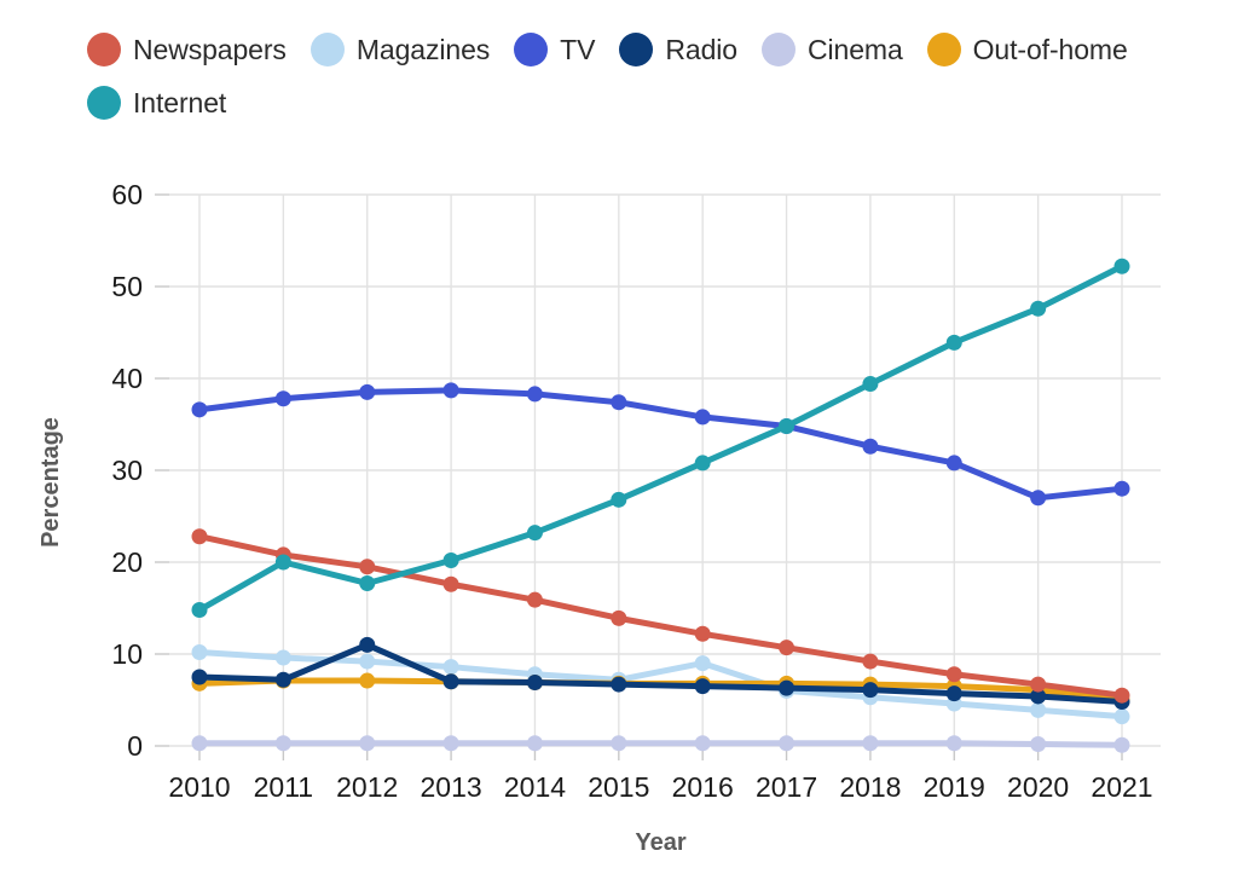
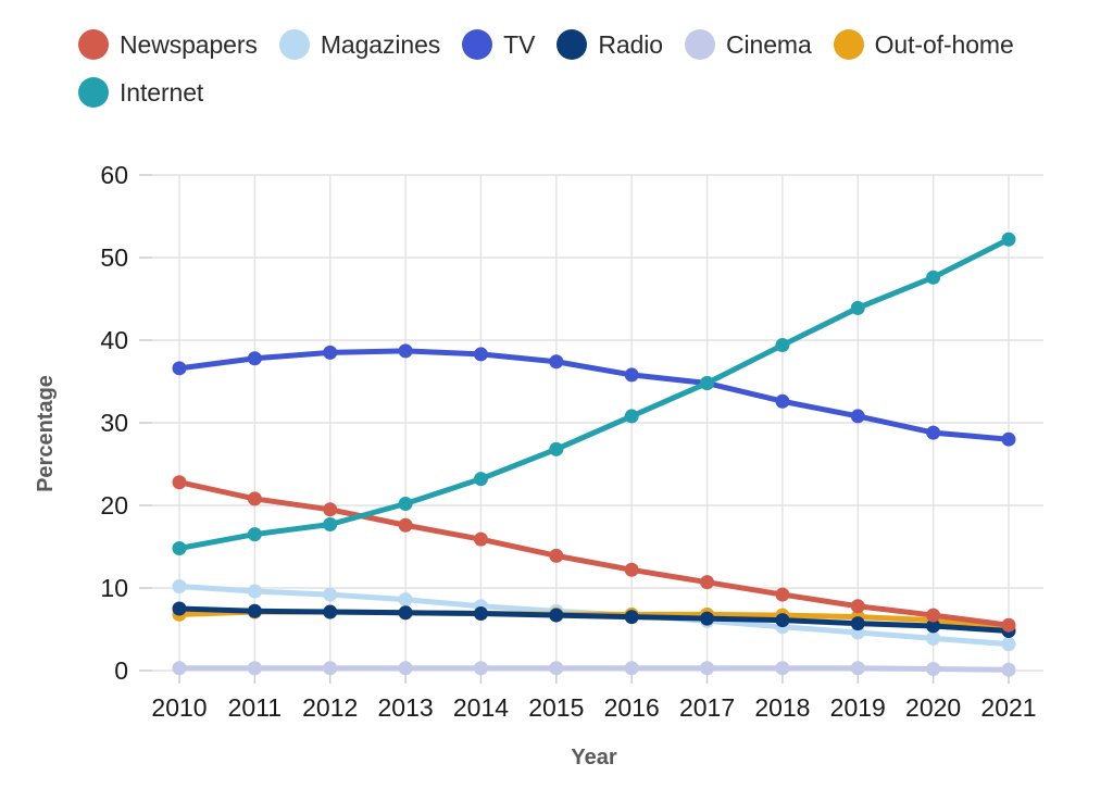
Internet/2011: 20 -> 16
Radio/2012: 11 -> 7
Magazines/2016: 9 -> 7
TV/2020: 27 -> 29
